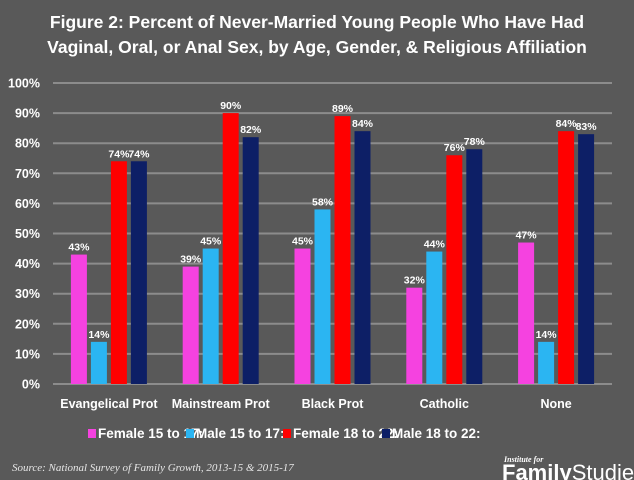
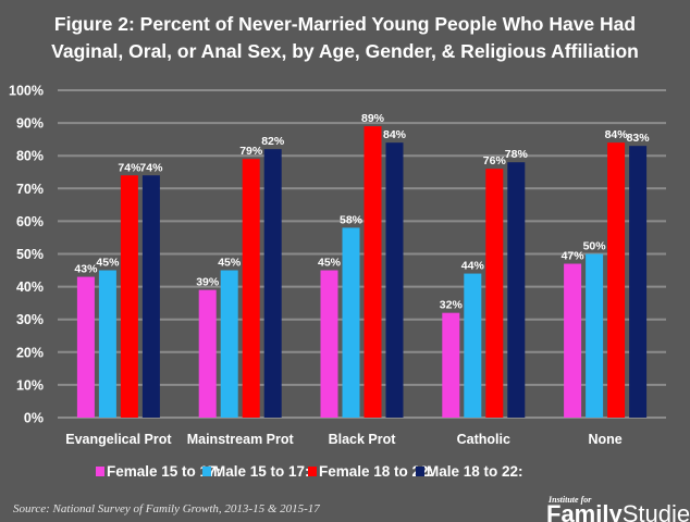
Male 15 to 17:/Evangelical Prot: 14% -> 45%
Female 18 to 22:/Mainstream Prot: 90% -> 79%
Male 15 to 17:/None: 14% -> 50%
